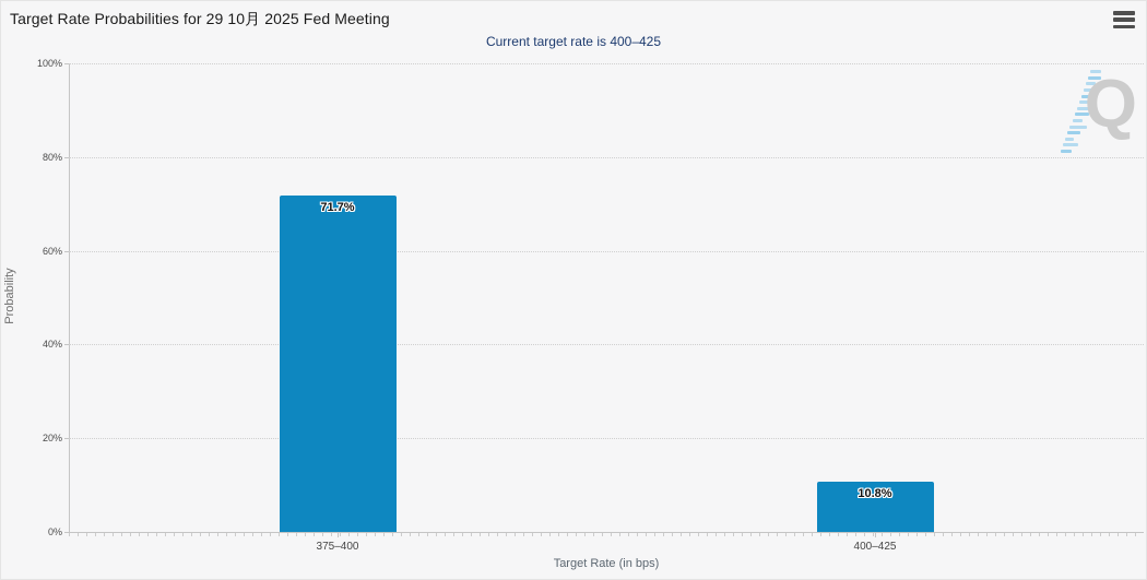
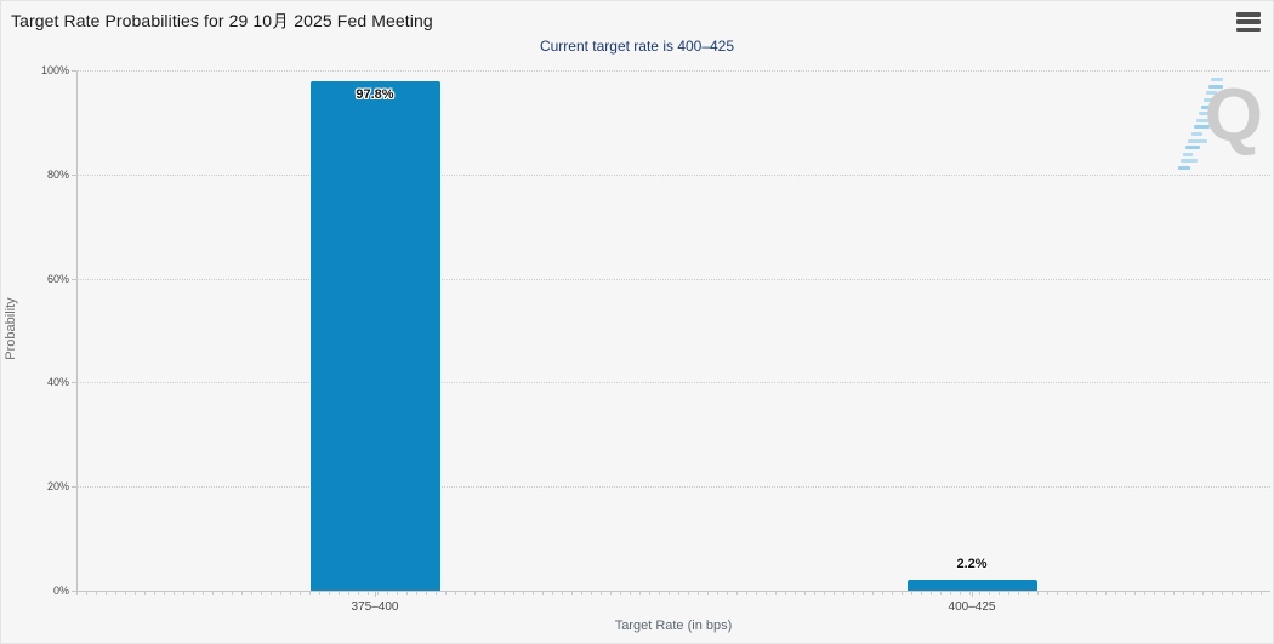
375–400: 71.7% -> 97.8%
400–425: 10.8% -> 2.2%
